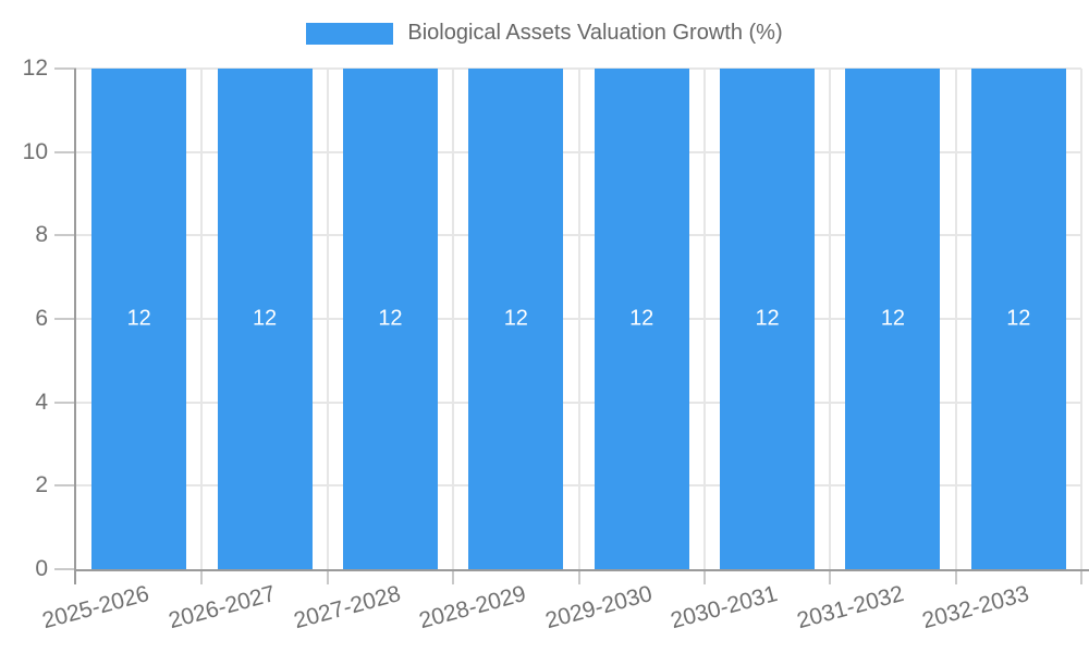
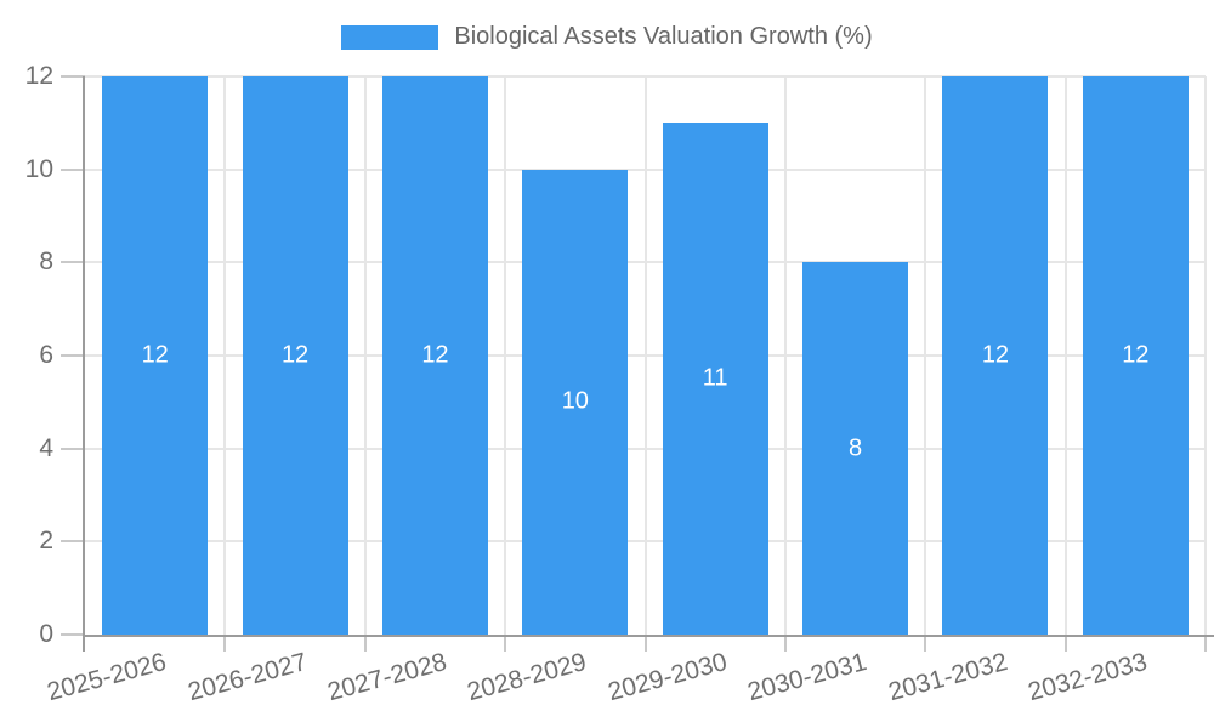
2028-2029: 12 -> 10
2029-2030: 12 -> 11
2030-2031: 12 -> 8
